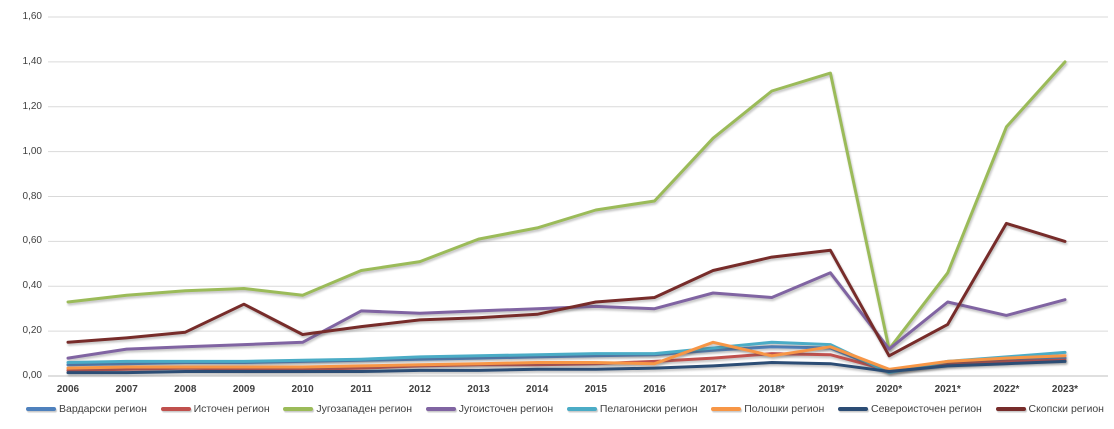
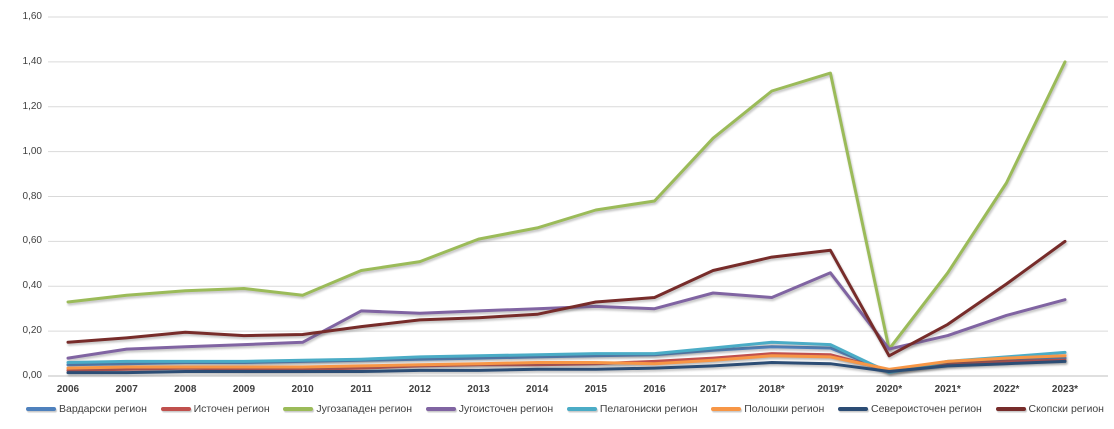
Скопски регион/2009: 0,32 -> 0,18
Полошки регион/2017*: 0,15 -> 0,07
Полошки регион/2019*: 0,13 -> 0,09
Југоисточен регион/2021*: 0,33 -> 0,18
Југозападен регион/2022*: 1,11 -> 0,86
Скопски регион/2022*: 0,68 -> 0,41
